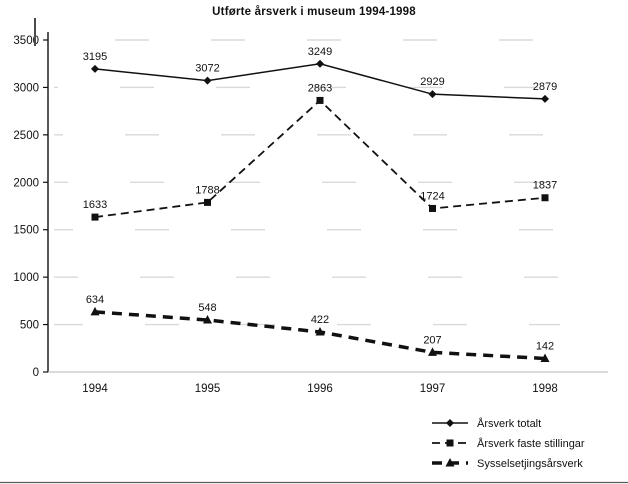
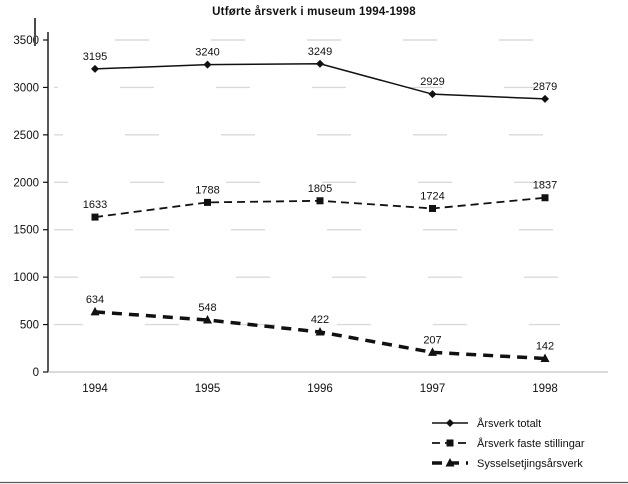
Årsverk totalt/1995: 3072 -> 3240
Årsverk faste stillingar/1996: 2863 -> 1805
